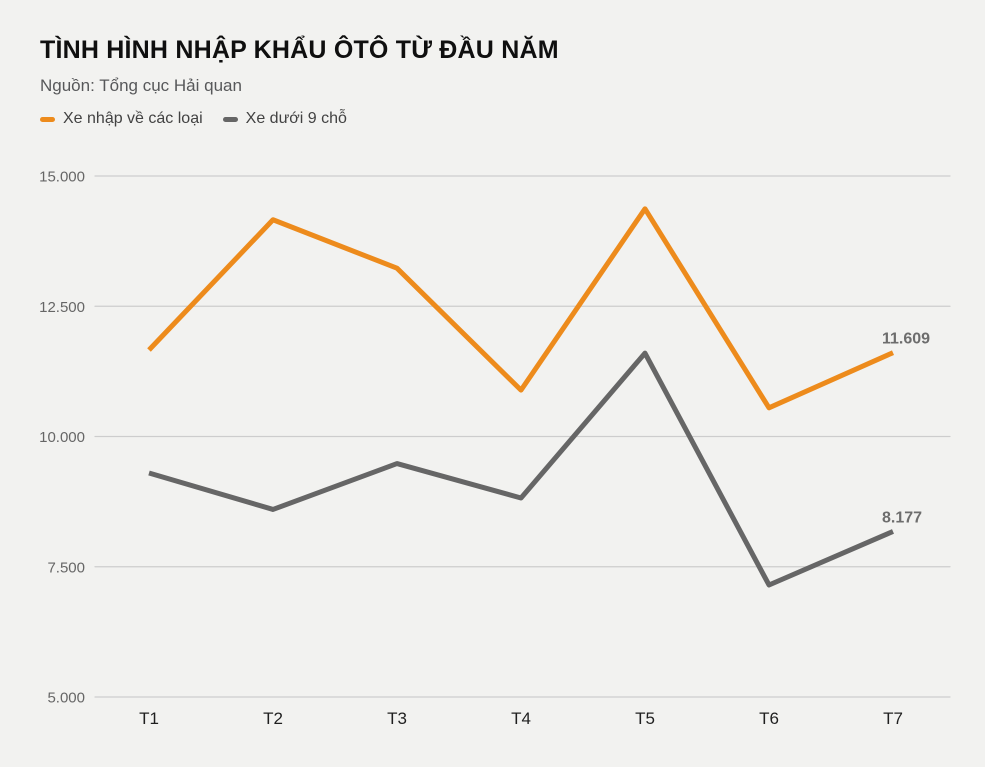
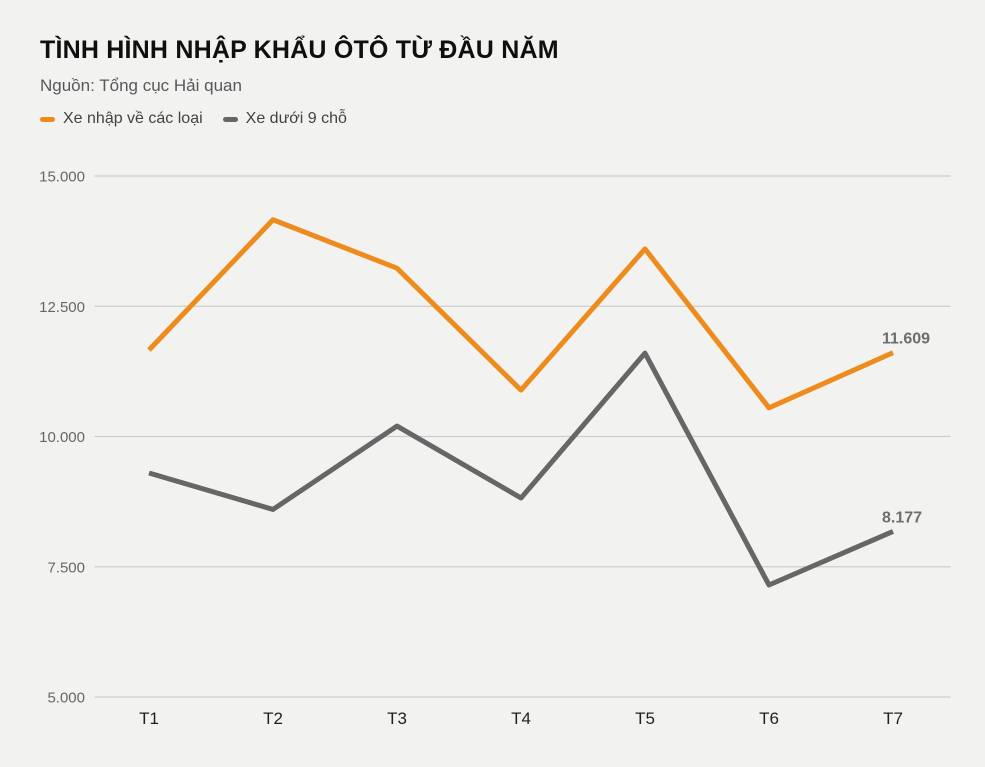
Xe dưới 9 chỗ/T3: 9500 -> 10200
Xe nhập về các loại/T5: 14400 -> 13600
